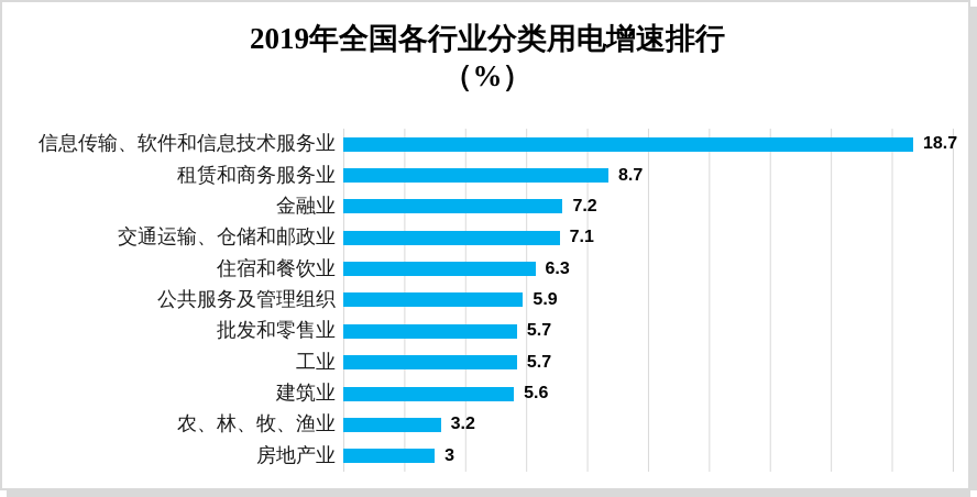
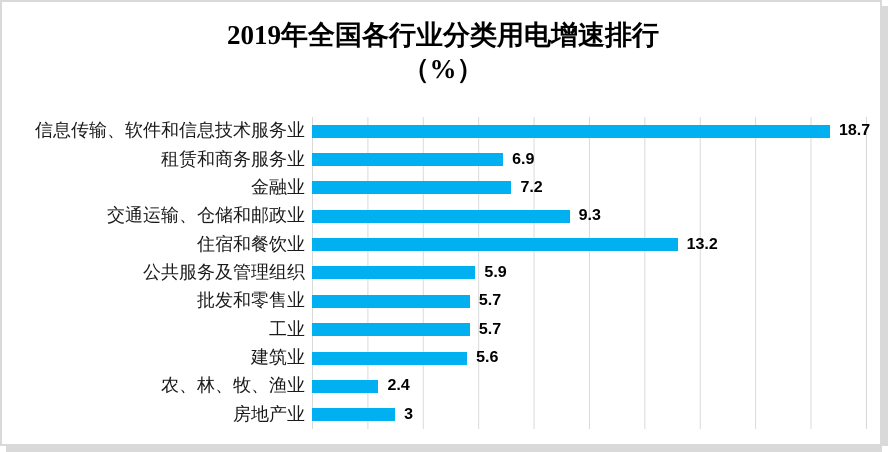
租赁和商务服务业: 8.7 -> 6.9
交通运输、仓储和邮政业: 7.1 -> 9.3
住宿和餐饮业: 6.3 -> 13.2
农、林、牧、渔业: 3.2 -> 2.4
